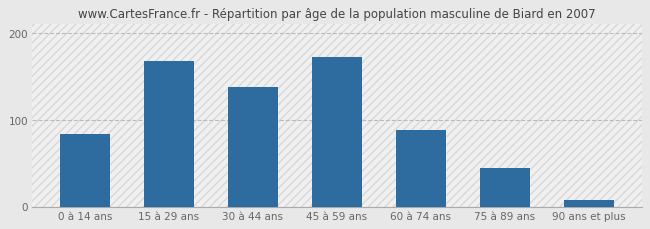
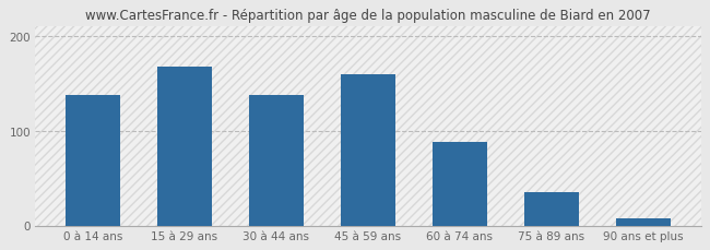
0 à 14 ans: 84 -> 138
45 à 59 ans: 172 -> 160
75 à 89 ans: 44 -> 35
